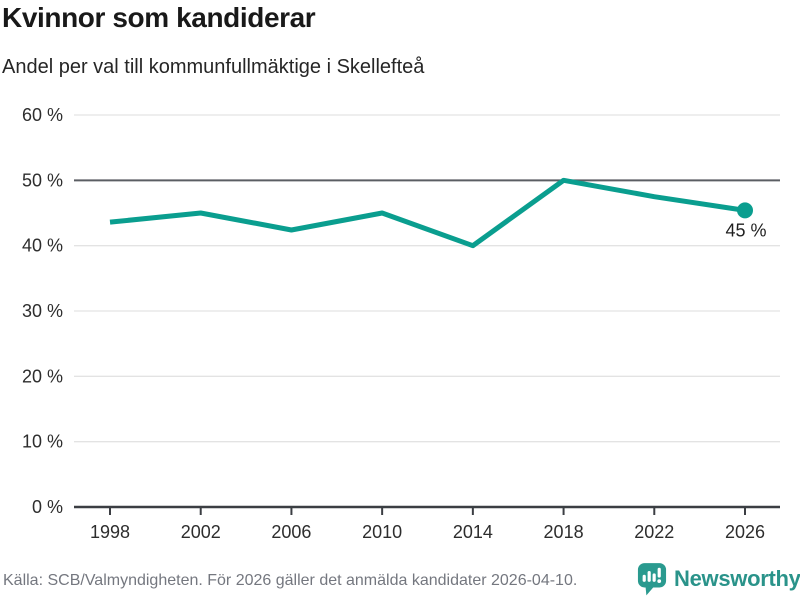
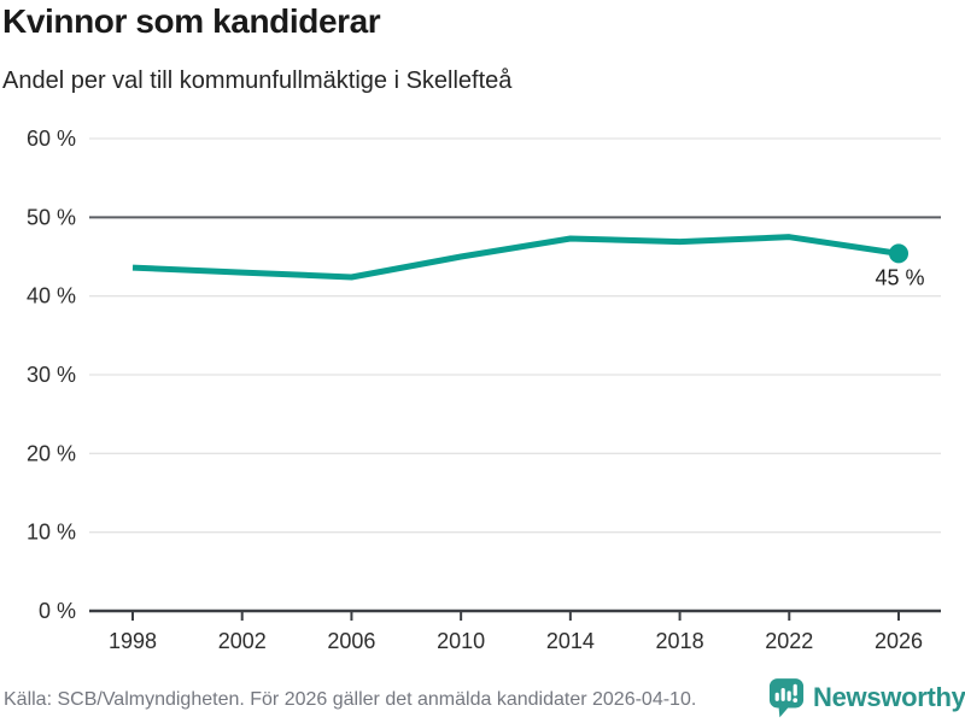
2002: 45% -> 43%
2014: 40% -> 47%
2018: 50% -> 47%
